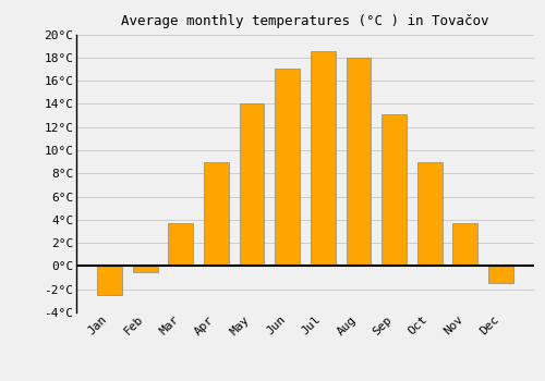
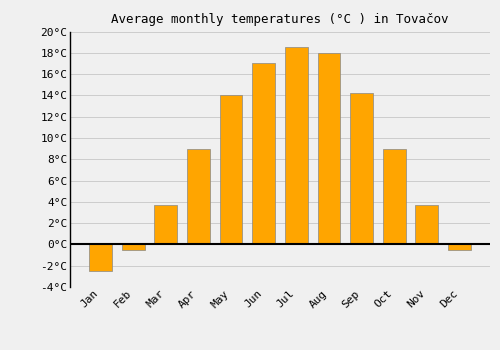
Sep: 13.1°C -> 14.2°C
Dec: -1.5°C -> -0.5°C
